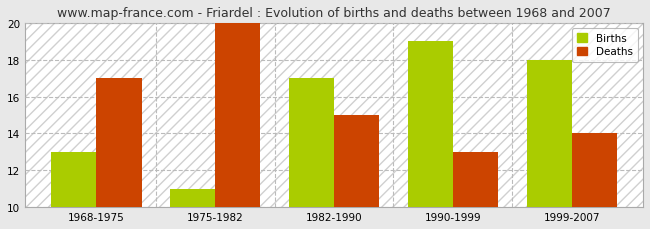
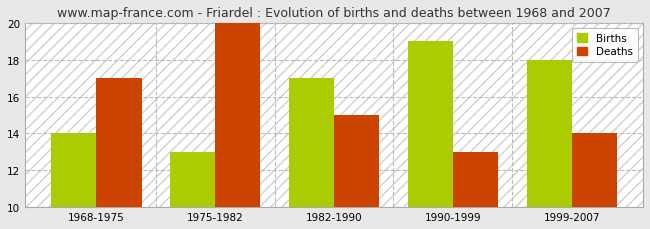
Births/1968-1975: 13 -> 14
Births/1975-1982: 11 -> 13
